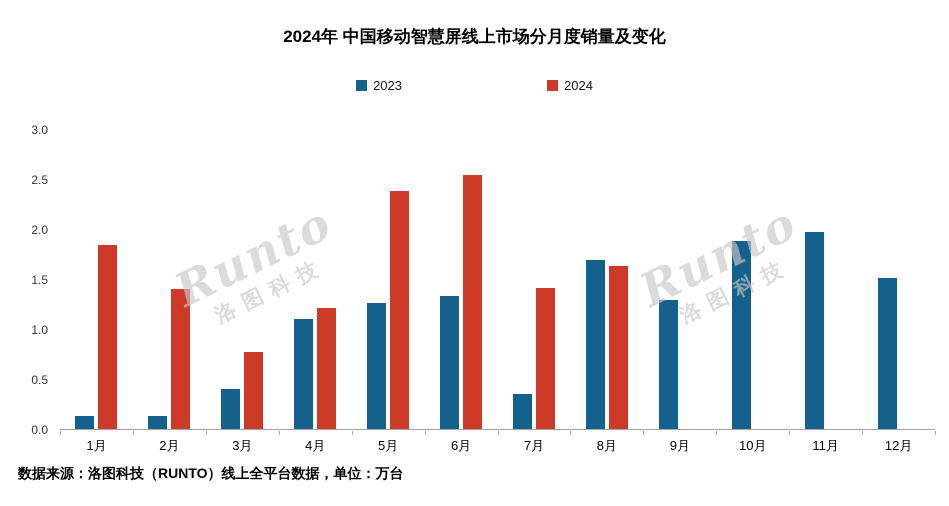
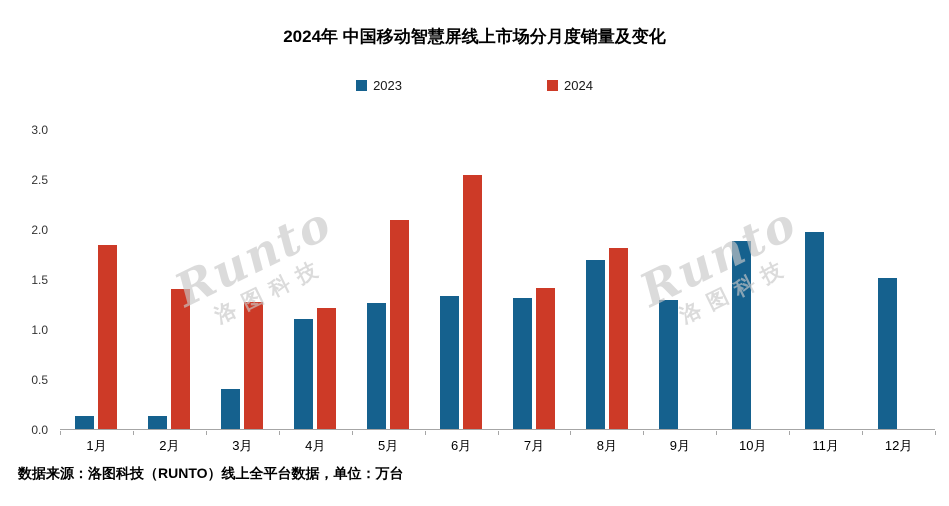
2024/3月: 0.77 -> 1.27
2024/5月: 2.39 -> 2.10
2023/7月: 0.35 -> 1.31
2024/8月: 1.64 -> 1.82
